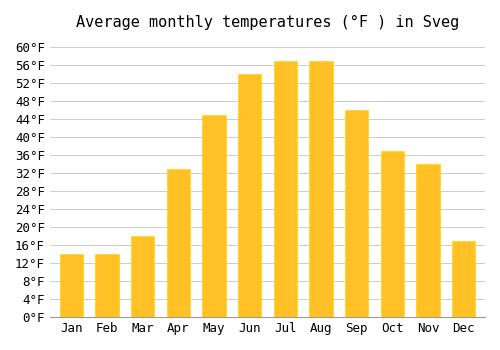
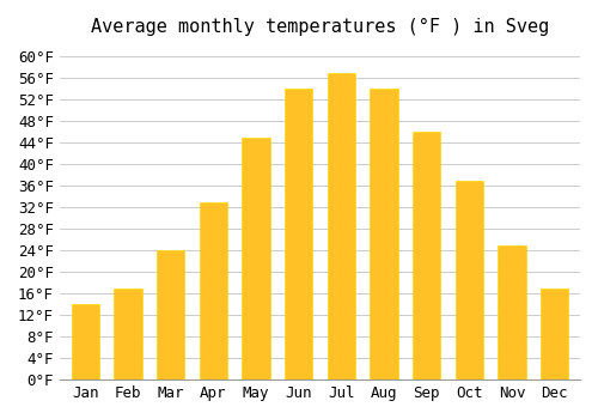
Feb: 14°F -> 17°F
Mar: 18°F -> 24°F
Aug: 57°F -> 54°F
Nov: 34°F -> 25°F
